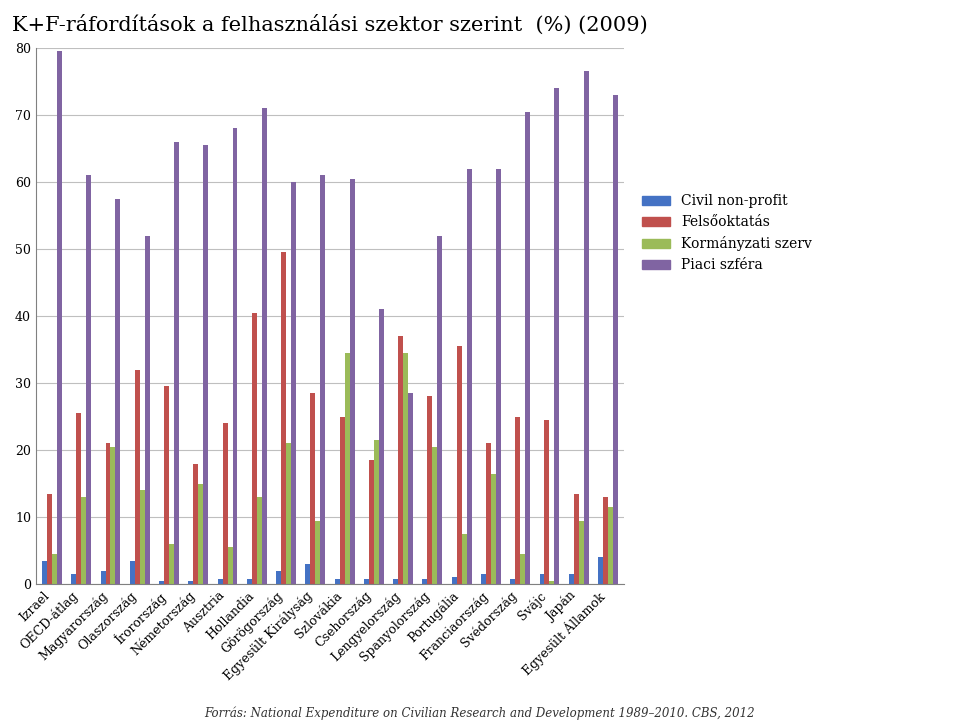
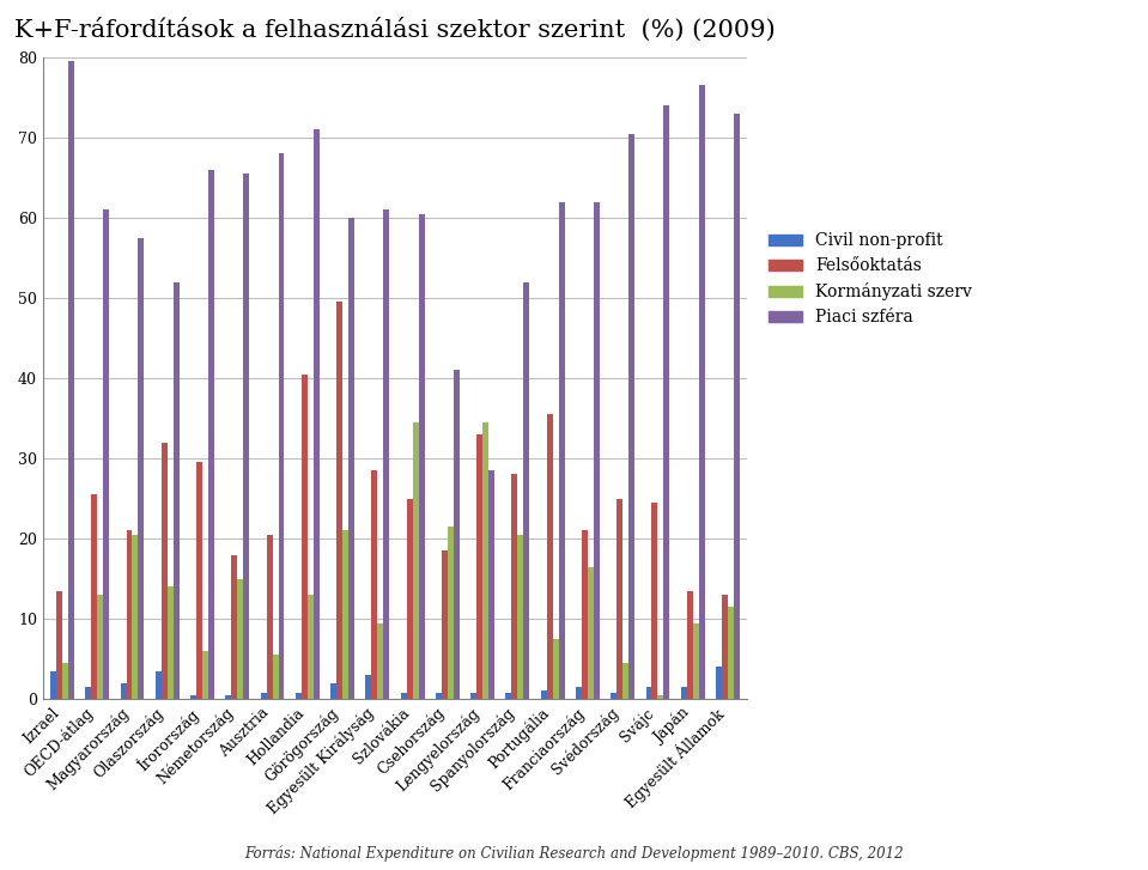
Felsőoktatás/Ausztria: 24.0 -> 20.4
Felsőoktatás/Lengyelország: 37.0 -> 33.0
